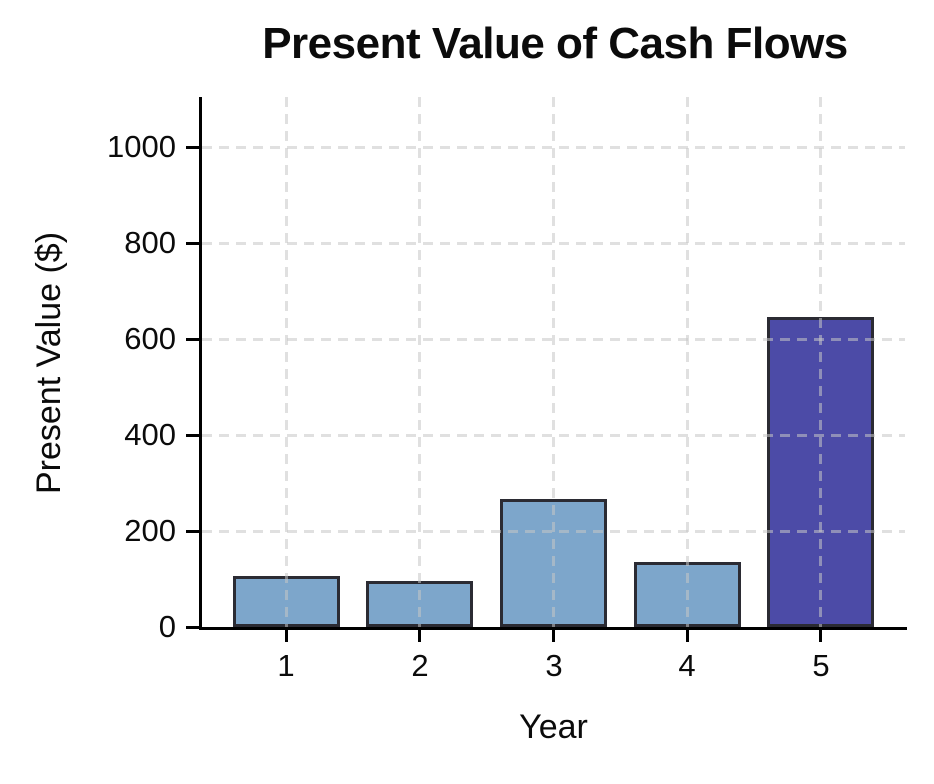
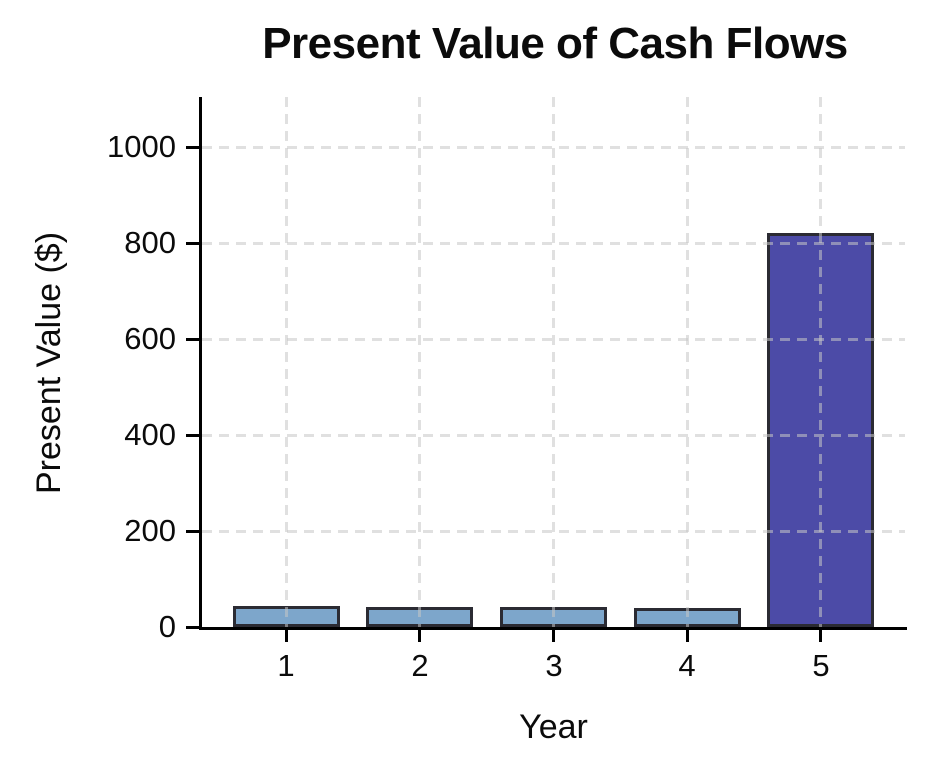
1: 100 -> 40
2: 90 -> 40
3: 260 -> 30
4: 130 -> 30
5: 640 -> 810
